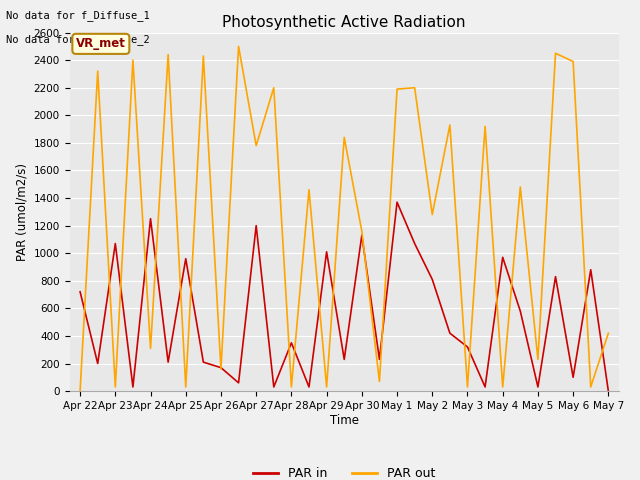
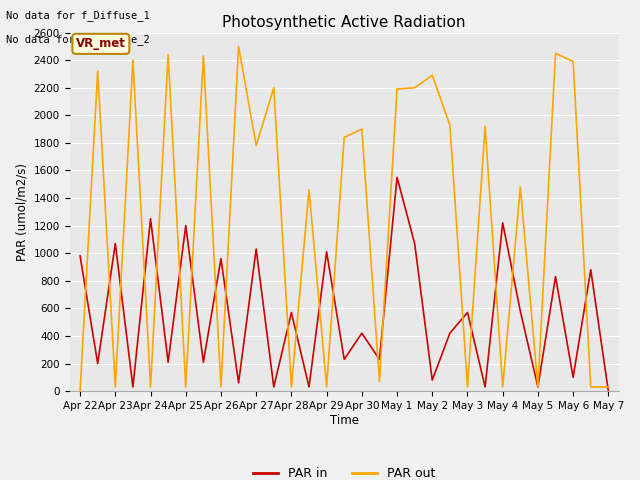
PAR in/Apr 22: 720 -> 980
PAR out/Apr 24: 310 -> 30
PAR in/Apr 25: 960 -> 1200
PAR in/Apr 26: 170 -> 960
PAR out/Apr 26: 160 -> 30
PAR in/Apr 27: 1200 -> 1030
PAR in/Apr 28: 350 -> 570
PAR in/Apr 30: 1130 -> 420
PAR out/Apr 30: 1160 -> 1900
PAR in/May 1: 1370 -> 1550
PAR in/May 2: 810 -> 80
PAR out/May 2: 1280 -> 2290
PAR in/May 3: 320 -> 570
PAR in/May 4: 970 -> 1220
PAR out/May 5: 230 -> 30
PAR out/May 7: 420 -> 30
